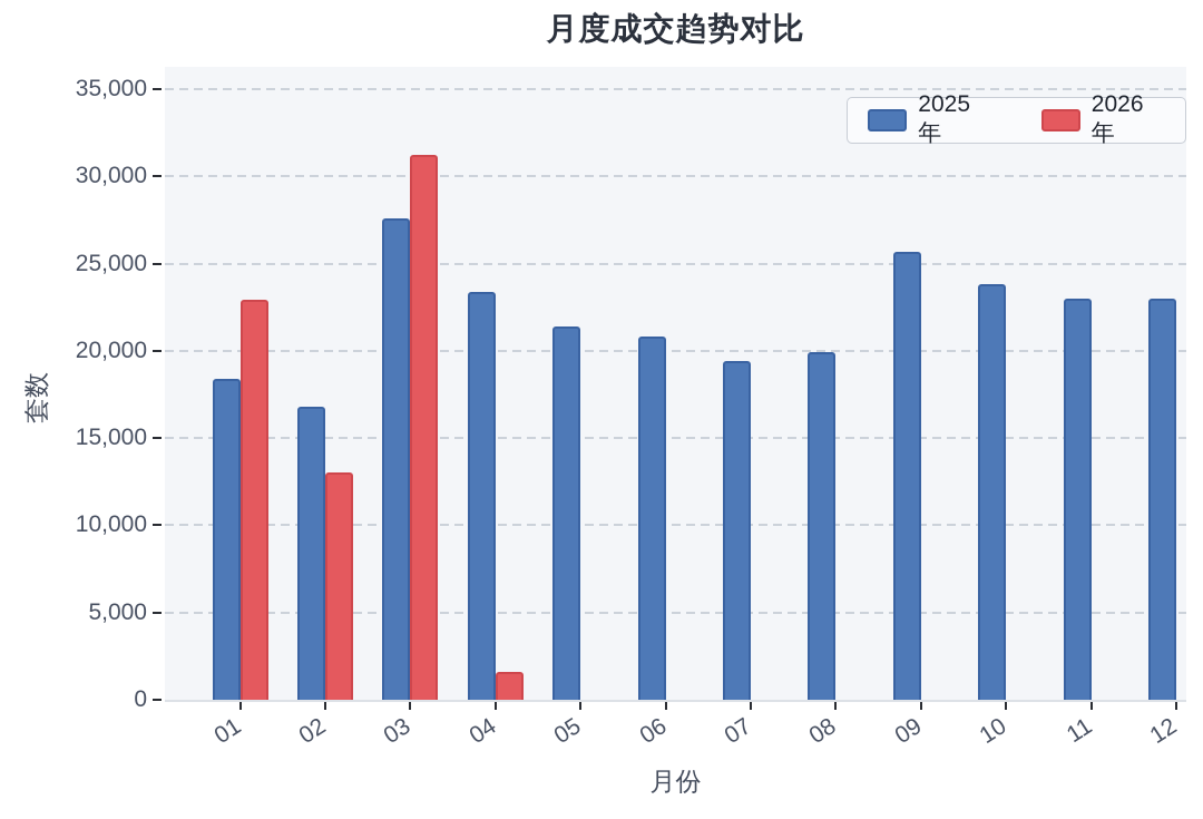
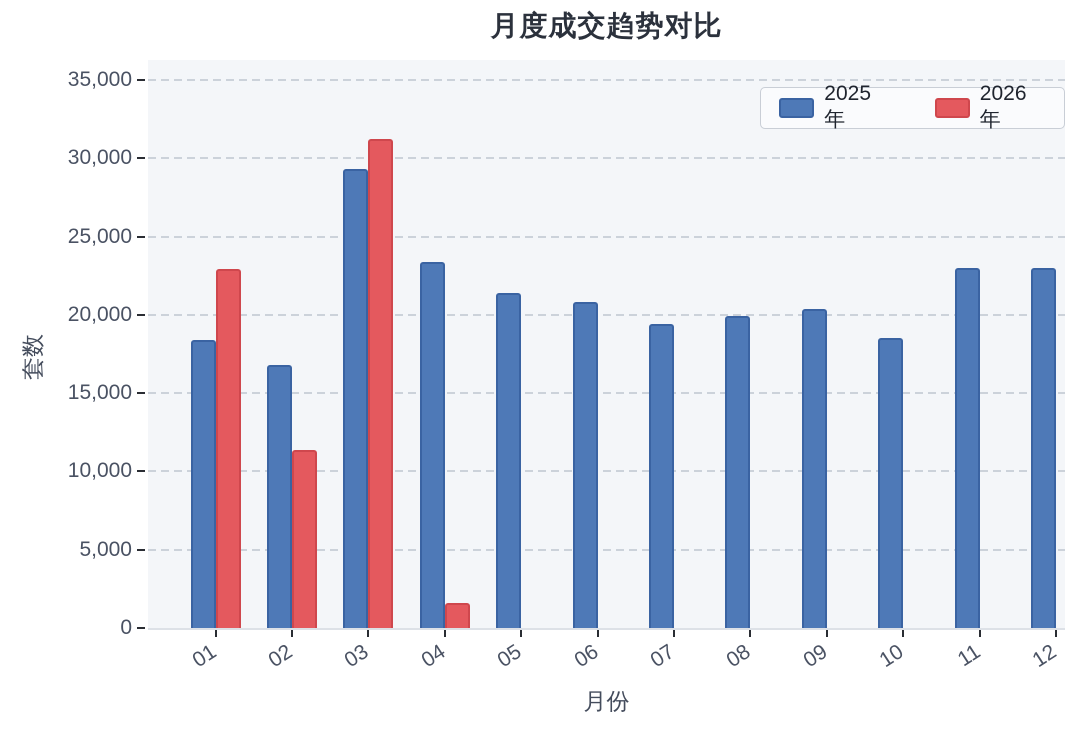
2026年/02: 13000 -> 11400
2025年/03: 27600 -> 29300
2025年/09: 25700 -> 20400
2025年/10: 23800 -> 18500
